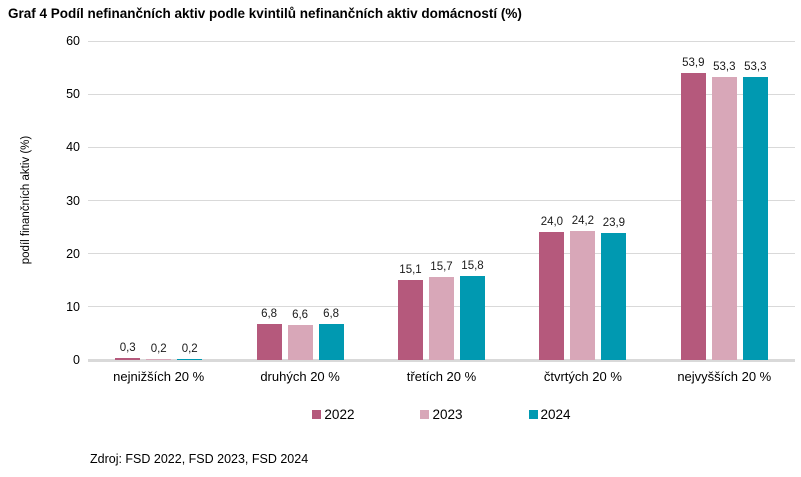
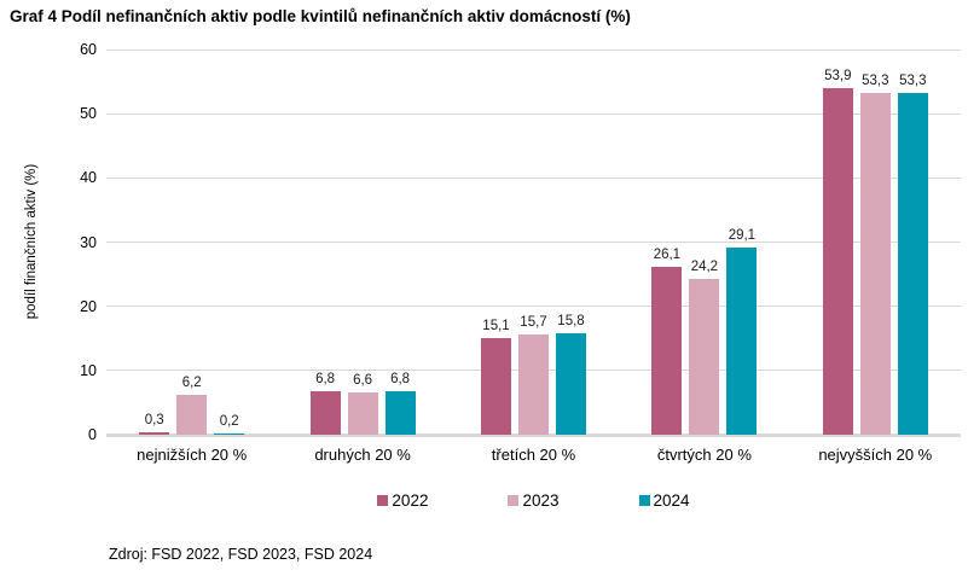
2023/nejnižších 20 %: 0,2 -> 6,2
2022/čtvrtých 20 %: 24,0 -> 26,1
2024/čtvrtých 20 %: 23,9 -> 29,1
